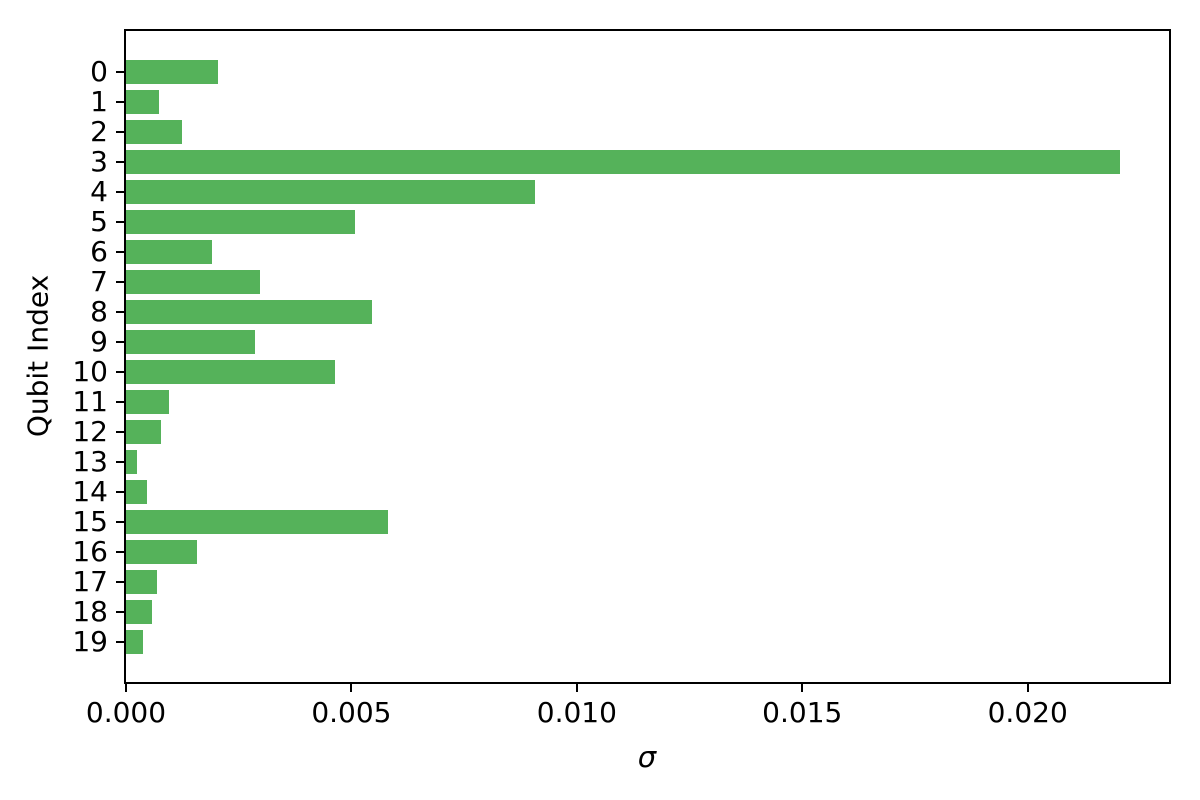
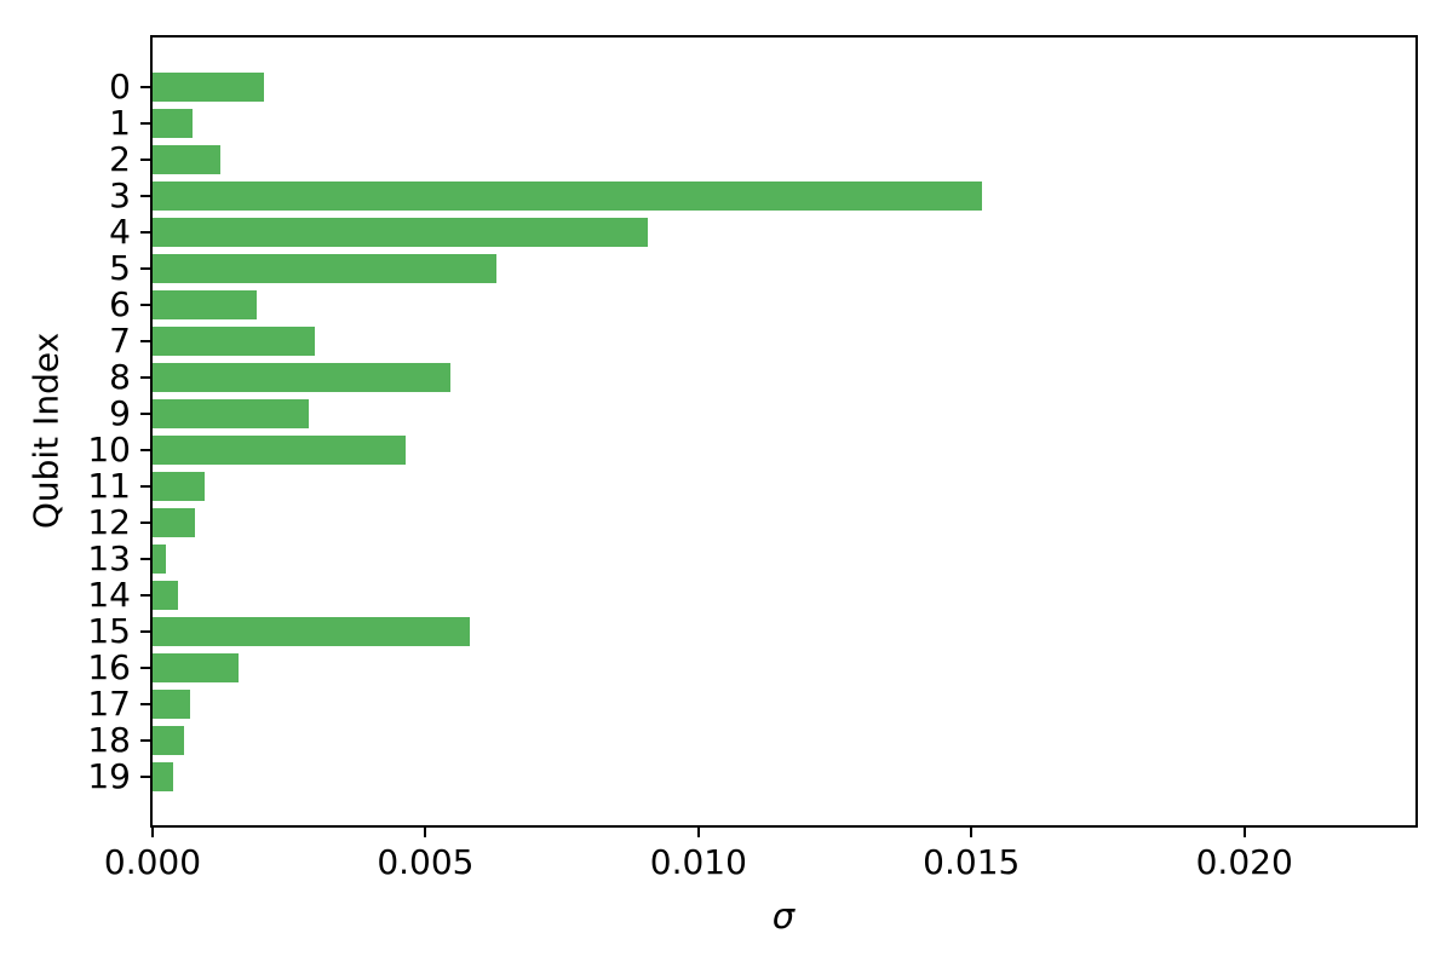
3: 0.0220 -> 0.0152
5: 0.0051 -> 0.0063
